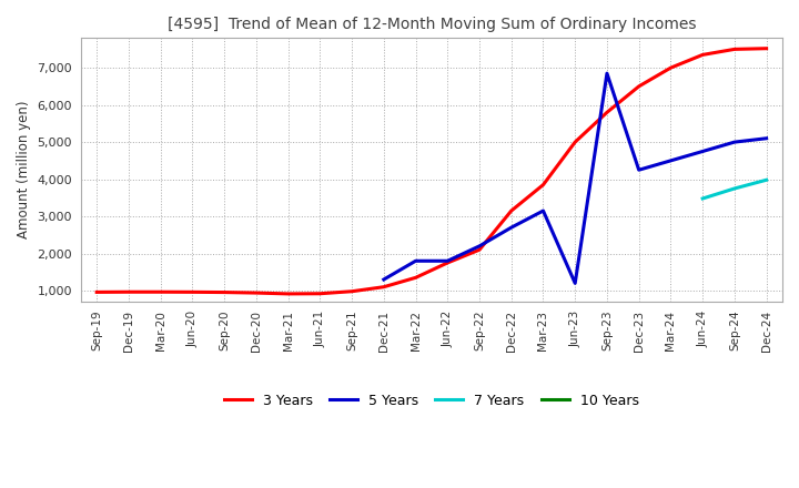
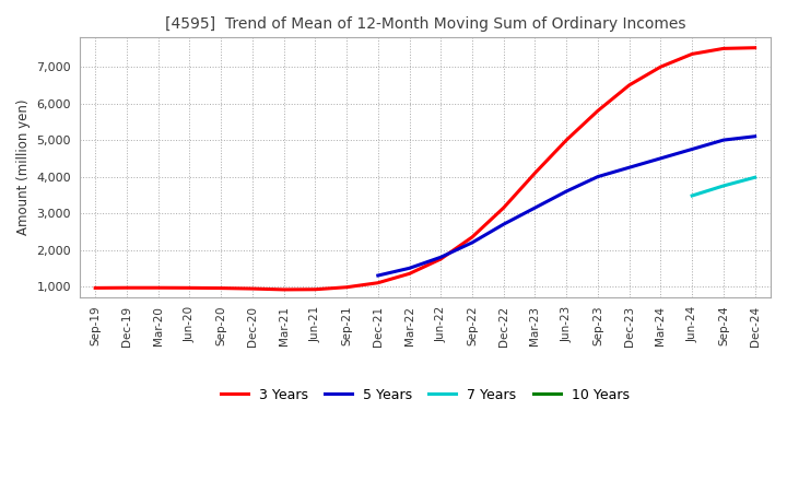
5 Years/Mar-22: 1,800 -> 1,500
3 Years/Sep-22: 2,100 -> 2,350
3 Years/Mar-23: 3,850 -> 4,100
5 Years/Jun-23: 1,200 -> 3,600
5 Years/Sep-23: 6,850 -> 4,000
